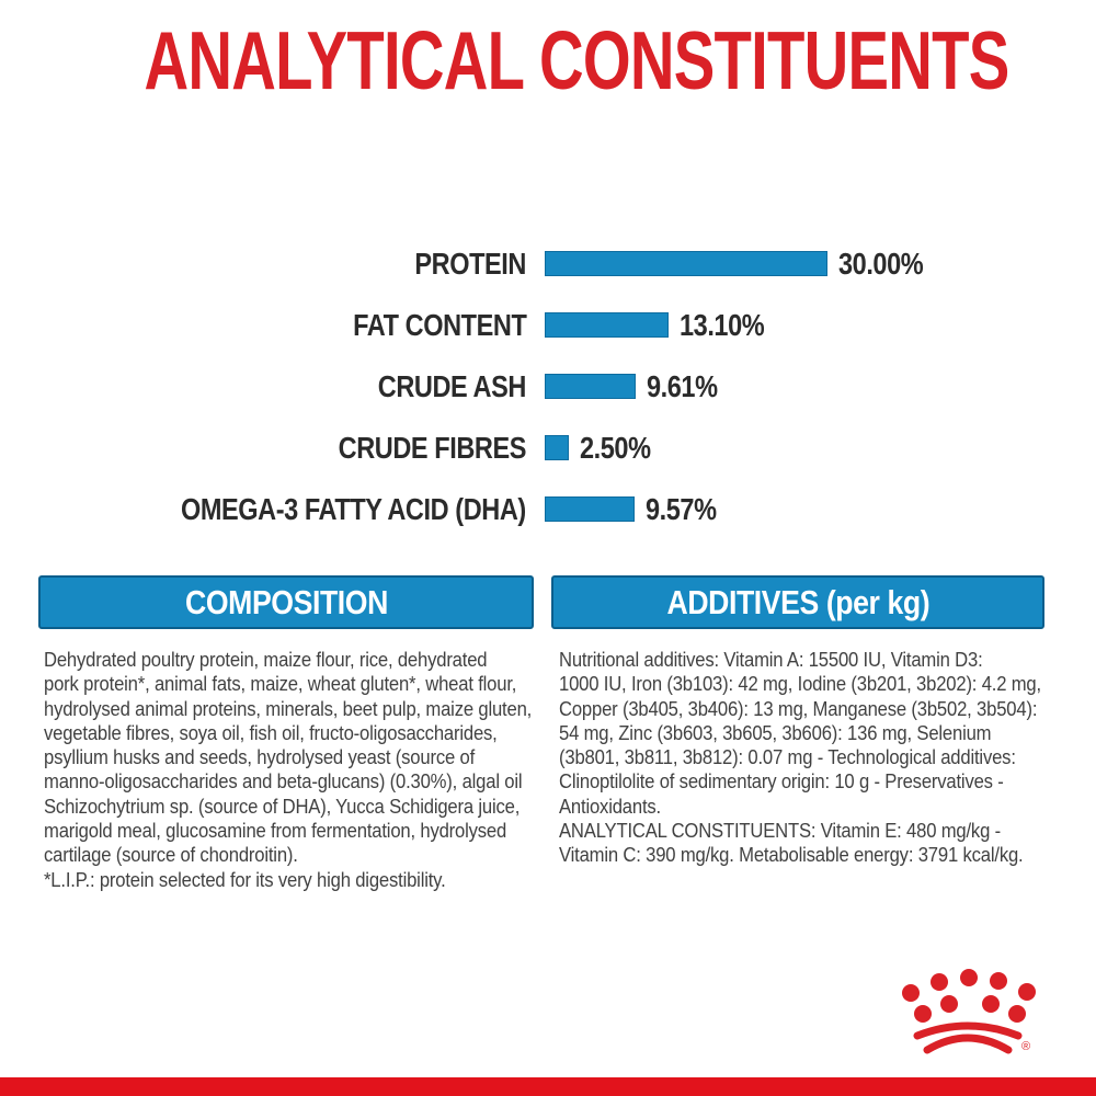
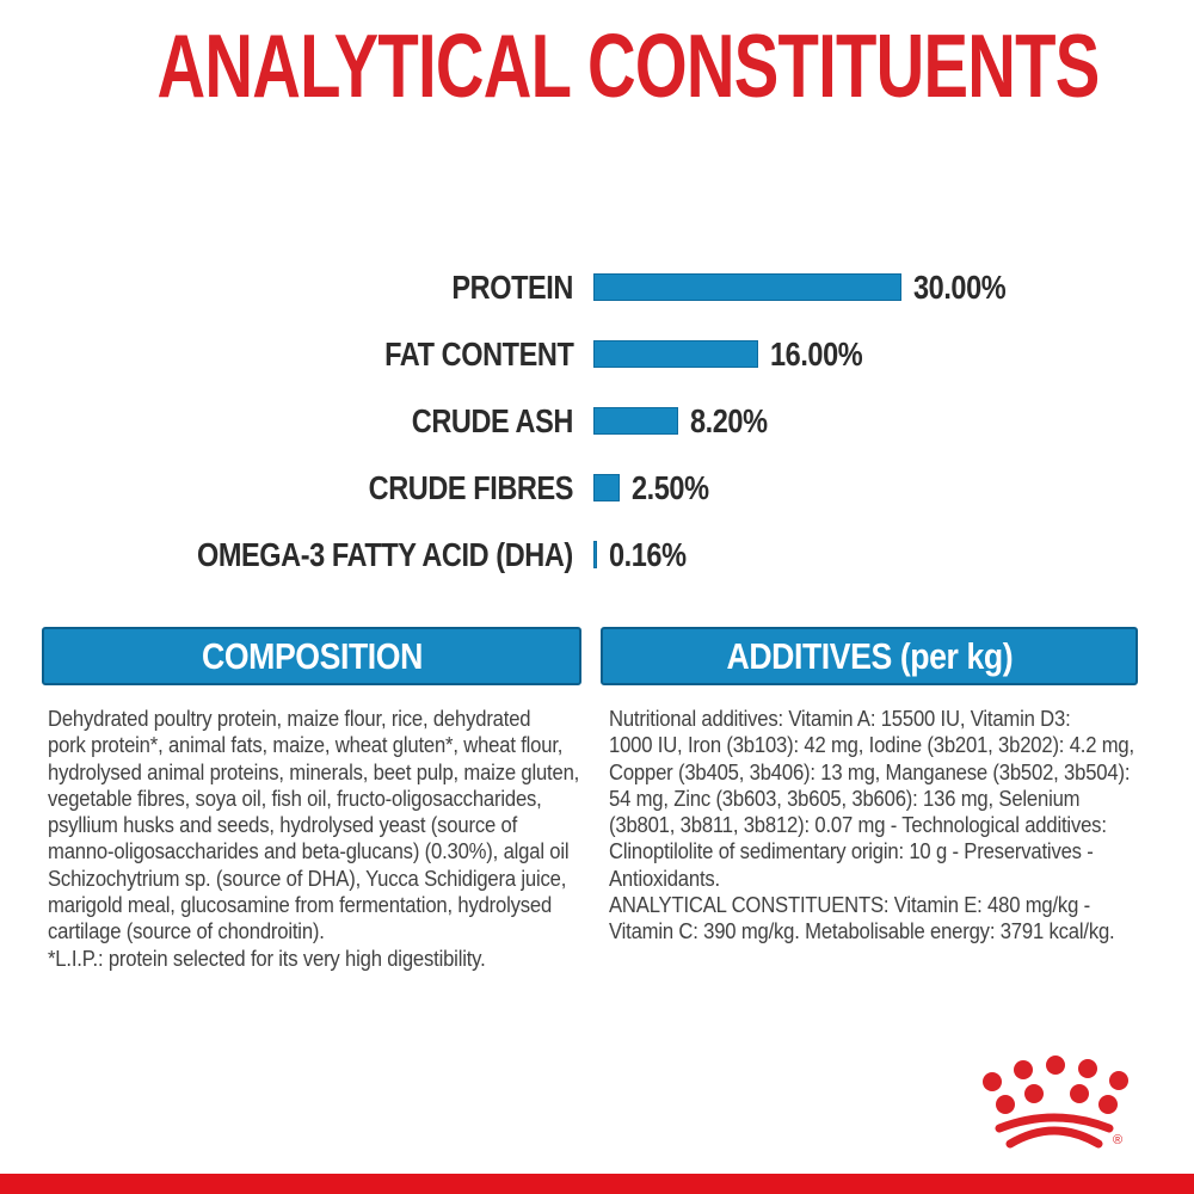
FAT CONTENT: 13.10% -> 16.00%
CRUDE ASH: 9.61% -> 8.20%
OMEGA-3 FATTY ACID (DHA): 9.57% -> 0.16%
